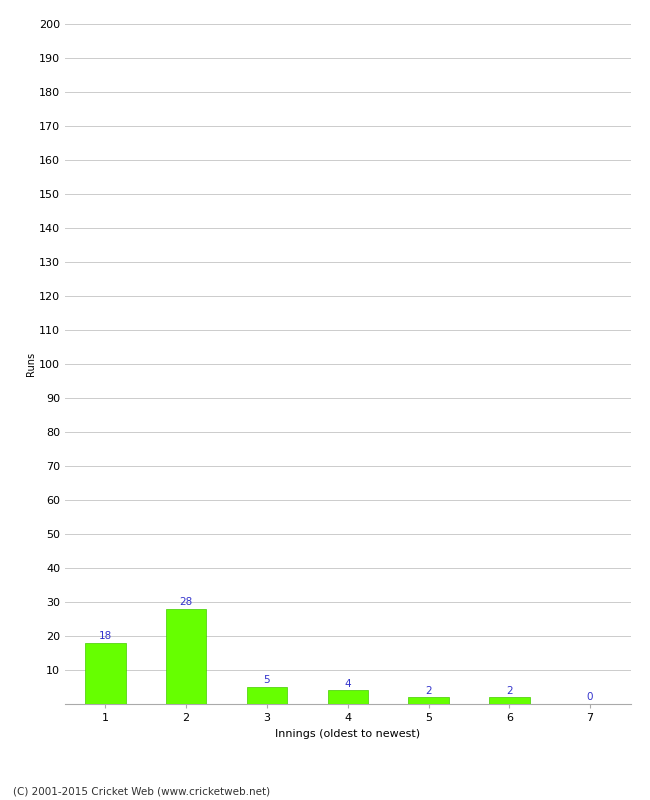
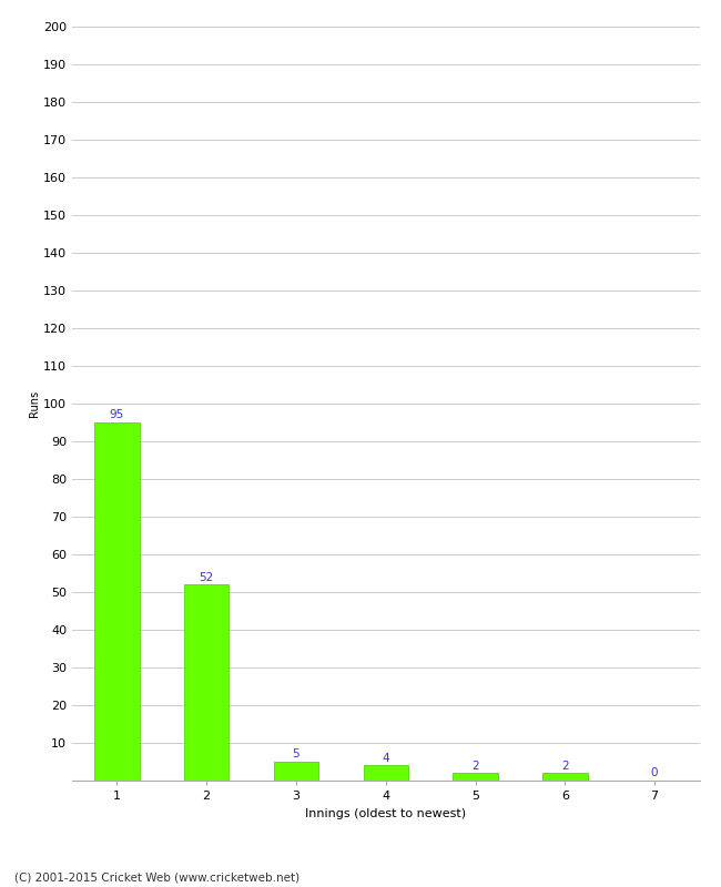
1: 18 -> 95
2: 28 -> 52
